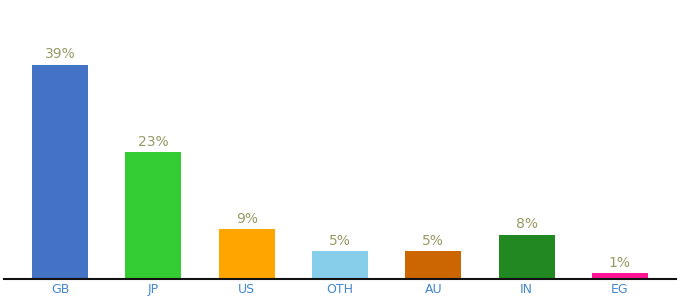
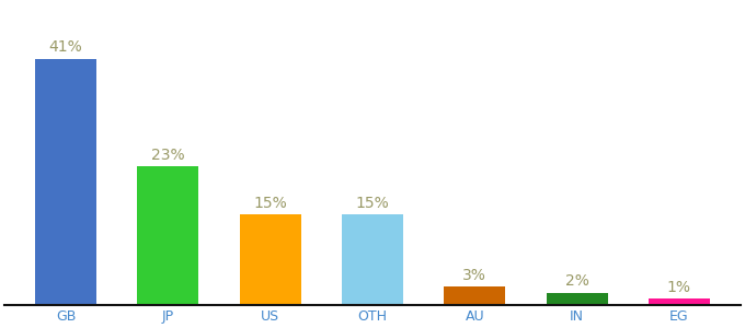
GB: 39% -> 41%
US: 9% -> 15%
OTH: 5% -> 15%
AU: 5% -> 3%
IN: 8% -> 2%
